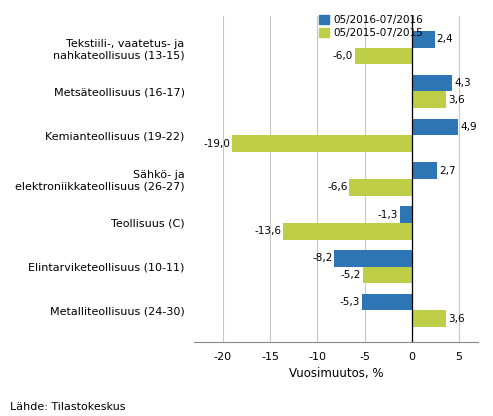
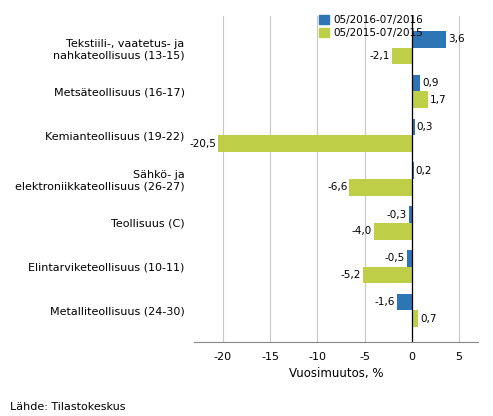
05/2016-07/2016/Tekstiili-, vaatetus- ja nahkateollisuus (13-15): 2,4 -> 3,6
05/2015-07/2015/Tekstiili-, vaatetus- ja nahkateollisuus (13-15): -6,0 -> -2,1
05/2016-07/2016/Metsäteollisuus (16-17): 4,3 -> 0,9
05/2015-07/2015/Metsäteollisuus (16-17): 3,6 -> 1,7
05/2016-07/2016/Kemianteollisuus (19-22): 4,9 -> 0,3
05/2015-07/2015/Kemianteollisuus (19-22): -19,0 -> -20,5
05/2016-07/2016/Sähkö- ja elektroniikkateollisuus (26-27): 2,7 -> 0,2
05/2016-07/2016/Teollisuus (C): -1,3 -> -0,3
05/2015-07/2015/Teollisuus (C): -13,6 -> -4,0
05/2016-07/2016/Elintarviketeollisuus (10-11): -8,2 -> -0,5
05/2016-07/2016/Metalliteollisuus (24-30): -5,3 -> -1,6
05/2015-07/2015/Metalliteollisuus (24-30): 3,6 -> 0,7
